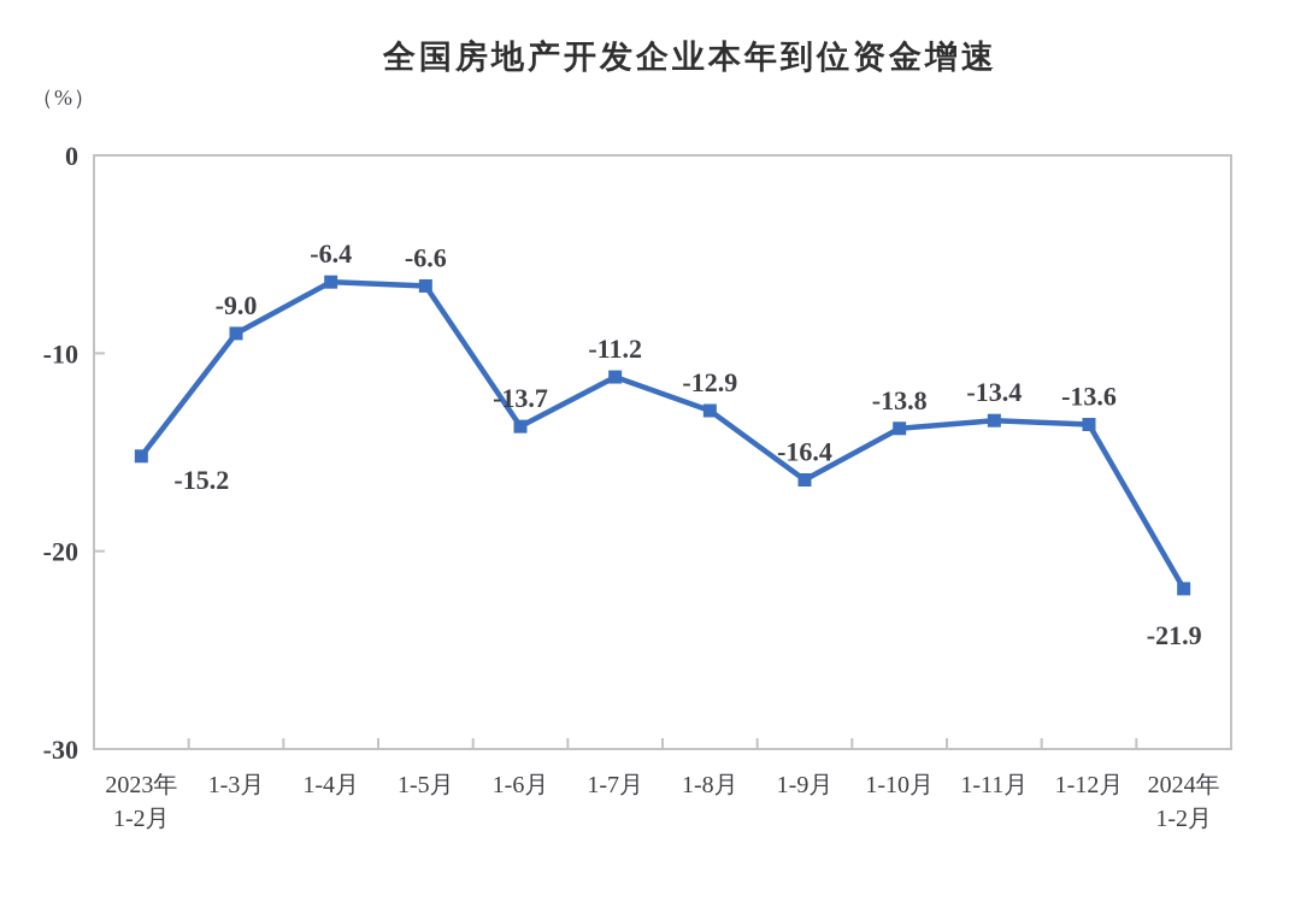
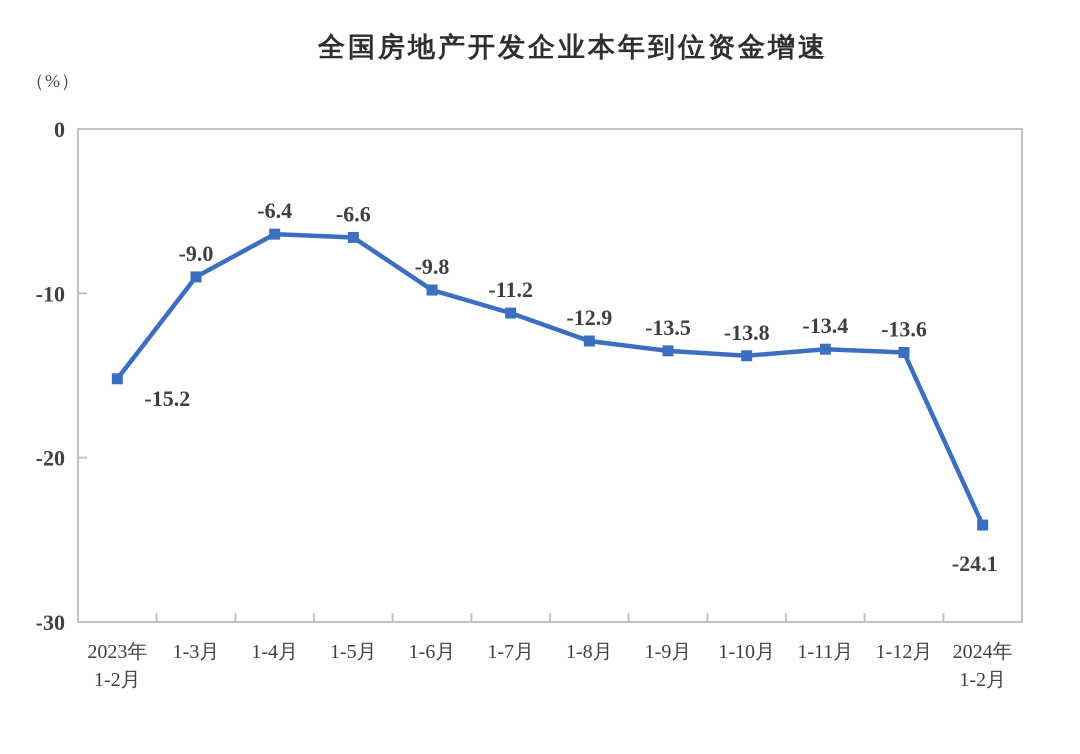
1-6月: -13.7 -> -9.8
1-9月: -16.4 -> -13.5
2024年 1-2月: -21.9 -> -24.1
